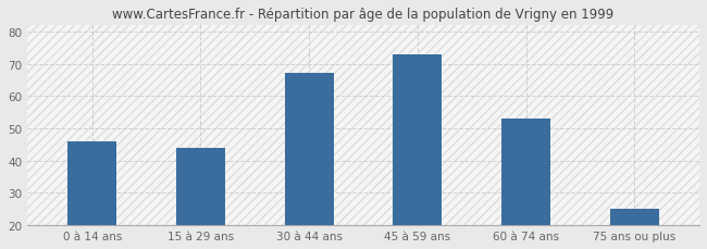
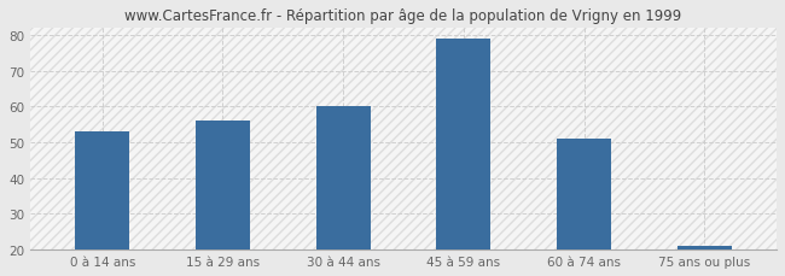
0 à 14 ans: 46 -> 53
15 à 29 ans: 44 -> 56
30 à 44 ans: 67 -> 60
45 à 59 ans: 73 -> 79
60 à 74 ans: 53 -> 51
75 ans ou plus: 25 -> 21
